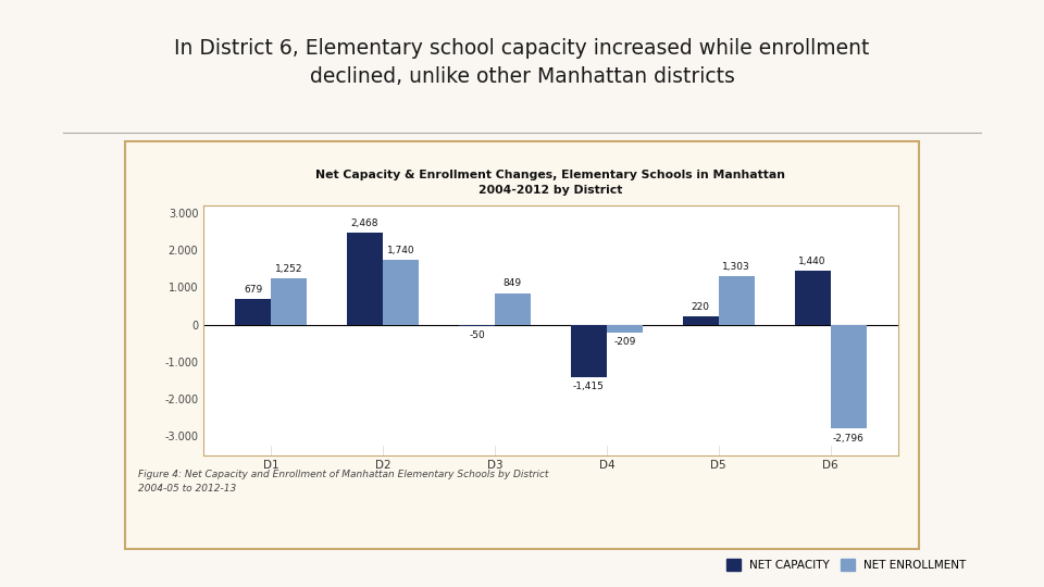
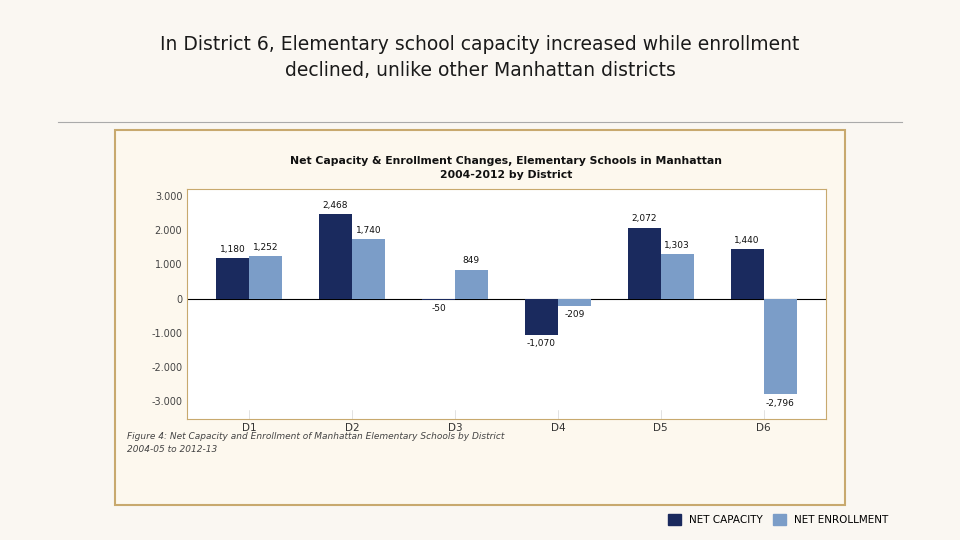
NET CAPACITY/D1: 679 -> 1,180
NET CAPACITY/D4: -1,415 -> -1,070
NET CAPACITY/D5: 220 -> 2,072
